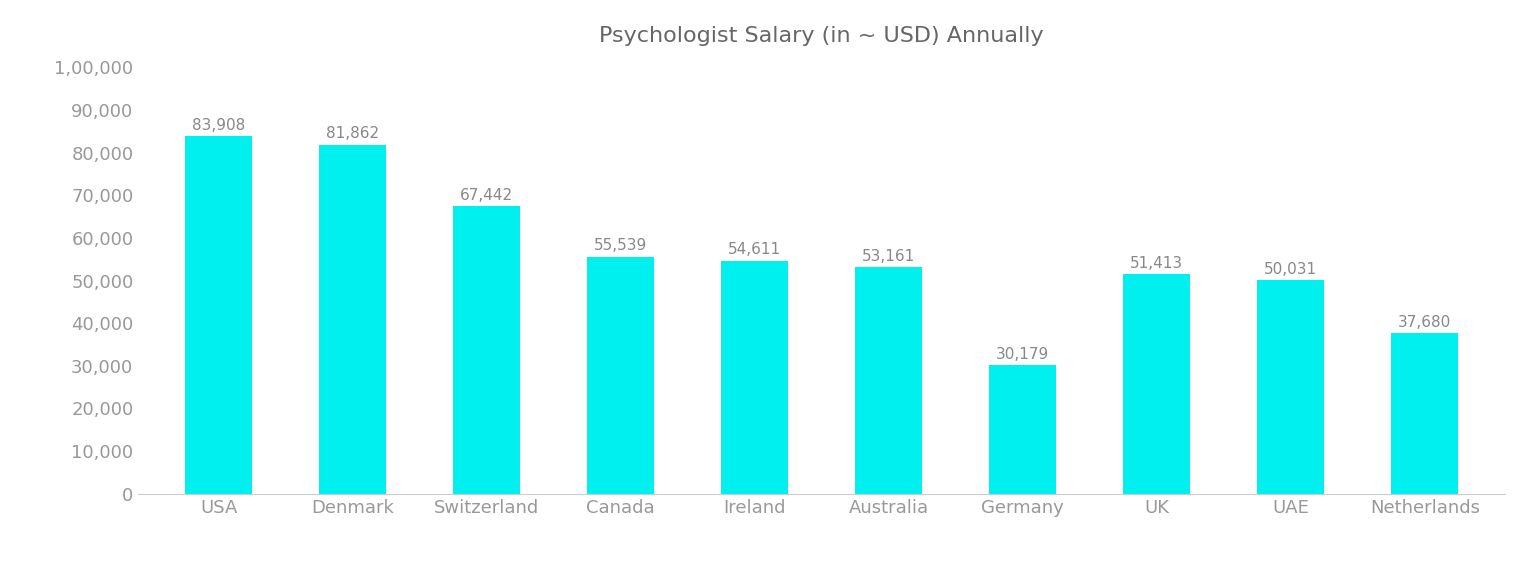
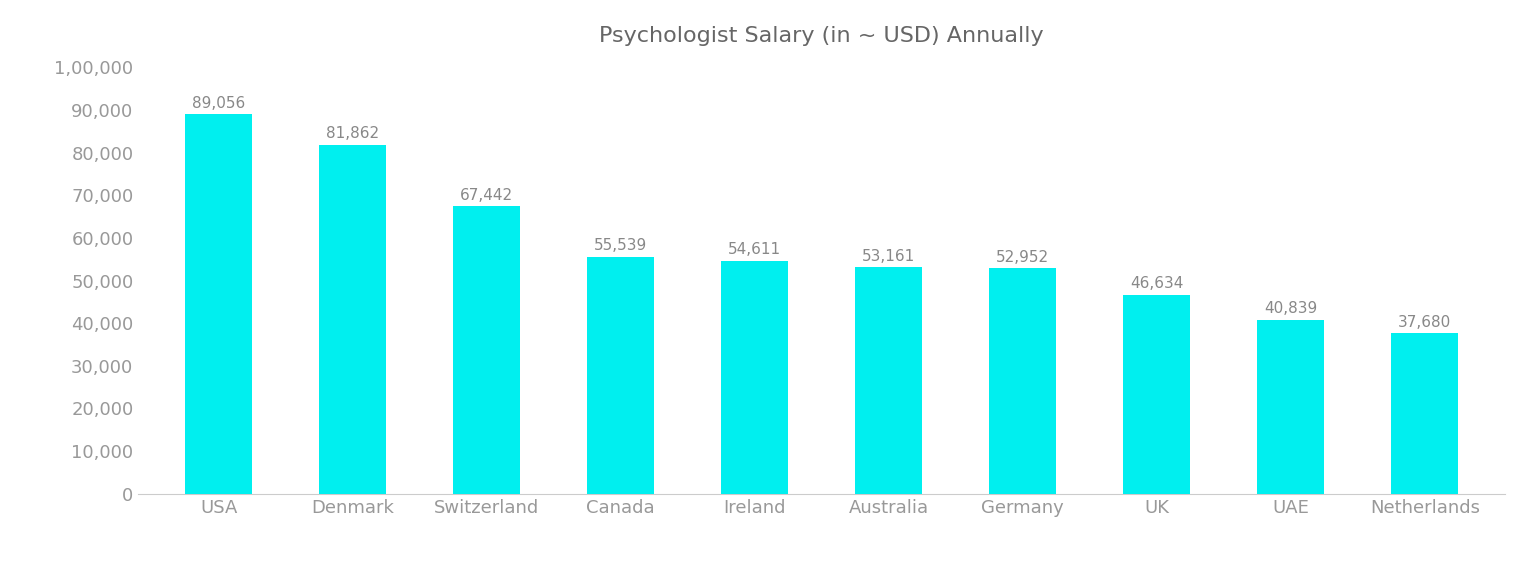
USA: 83,908 -> 89,056
Germany: 30,179 -> 52,952
UK: 51,413 -> 46,634
UAE: 50,031 -> 40,839
